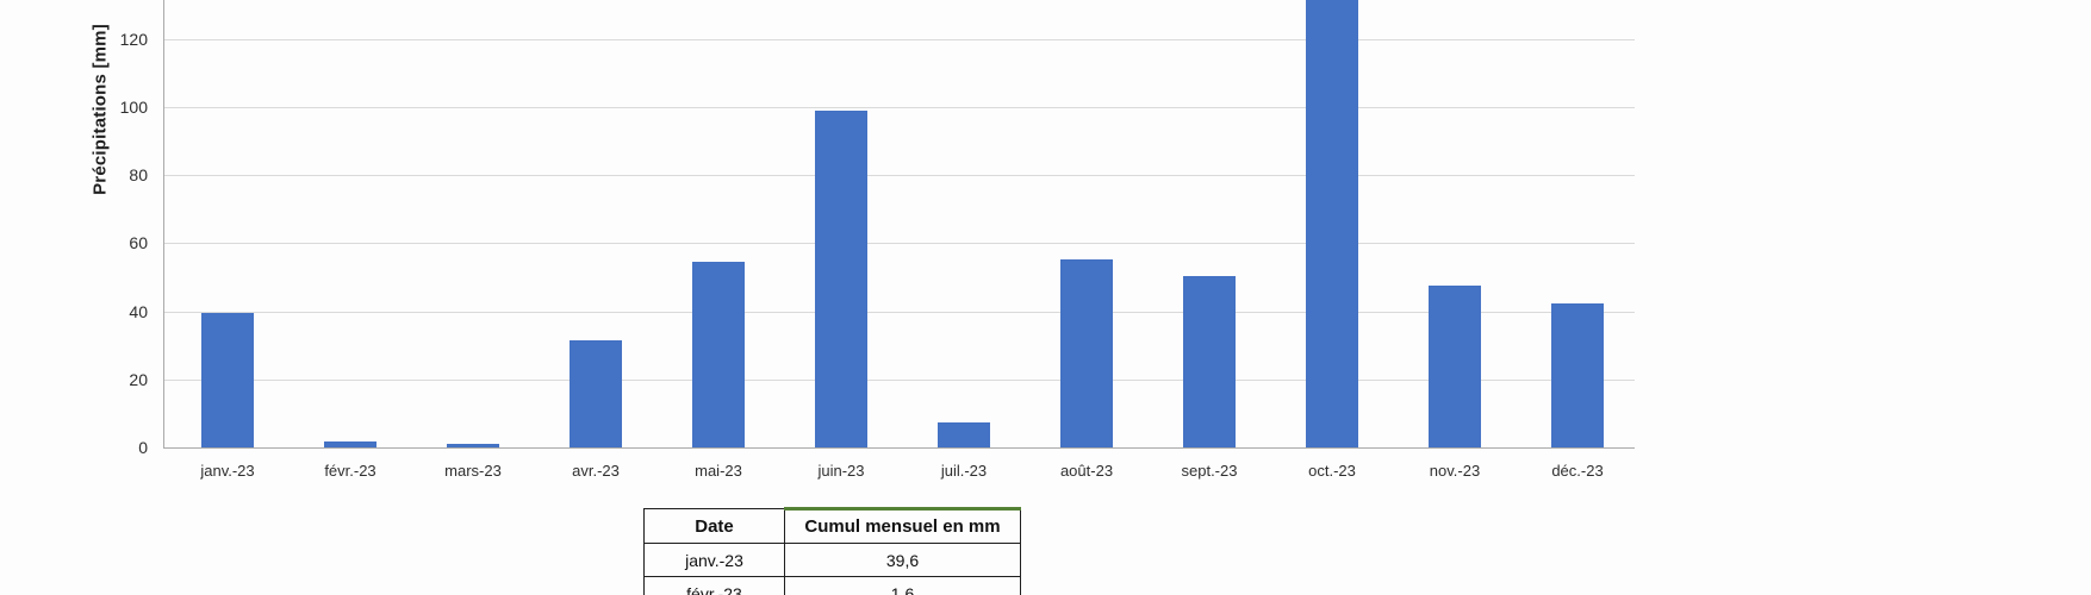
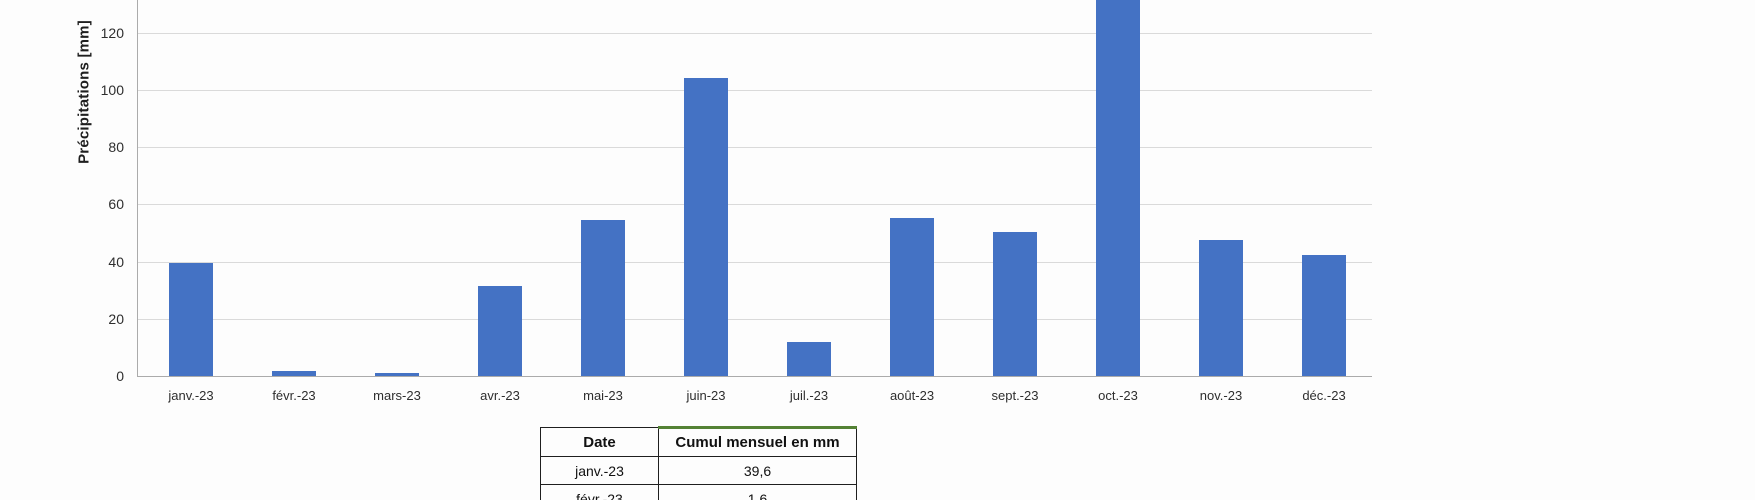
juin-23: 99 -> 104
juil.-23: 7 -> 12
